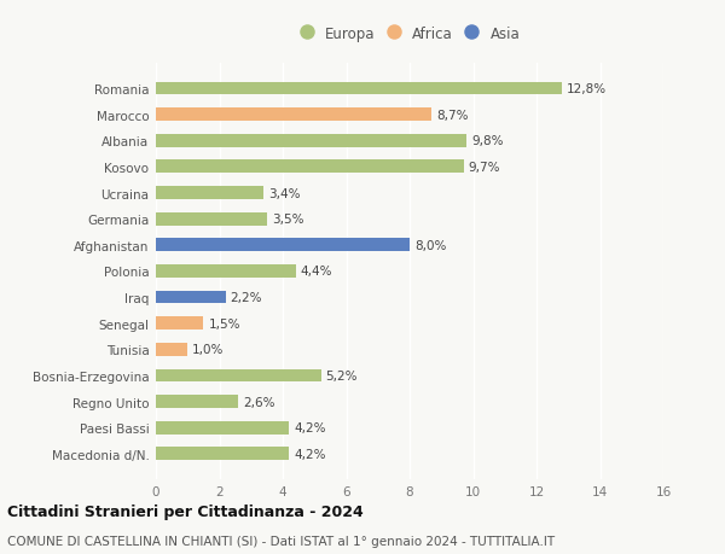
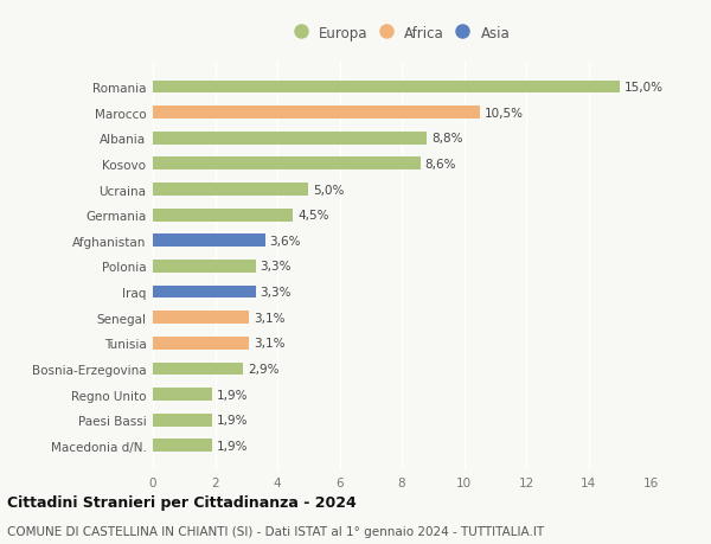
Romania: 12,8% -> 15,0%
Marocco: 8,7% -> 10,5%
Albania: 9,8% -> 8,8%
Kosovo: 9,7% -> 8,6%
Ucraina: 3,4% -> 5,0%
Germania: 3,5% -> 4,5%
Afghanistan: 8,0% -> 3,6%
Polonia: 4,4% -> 3,3%
Iraq: 2,2% -> 3,3%
Senegal: 1,5% -> 3,1%
Tunisia: 1,0% -> 3,1%
Bosnia-Erzegovina: 5,2% -> 2,9%
Regno Unito: 2,6% -> 1,9%
Paesi Bassi: 4,2% -> 1,9%
Macedonia d/N.: 4,2% -> 1,9%
